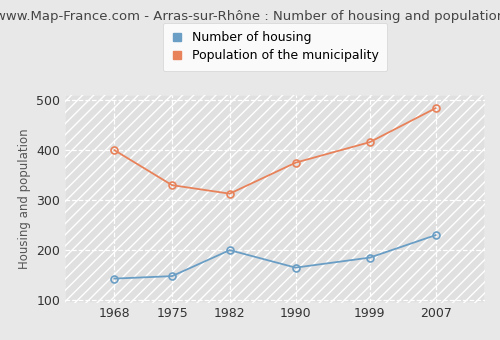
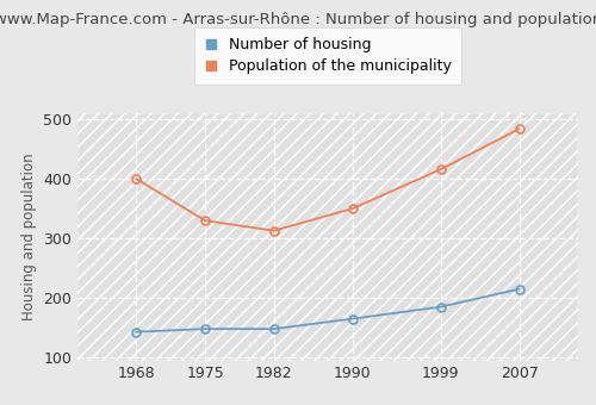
Number of housing/1982: 200 -> 148
Population of the municipality/1990: 375 -> 350
Number of housing/2007: 230 -> 215
